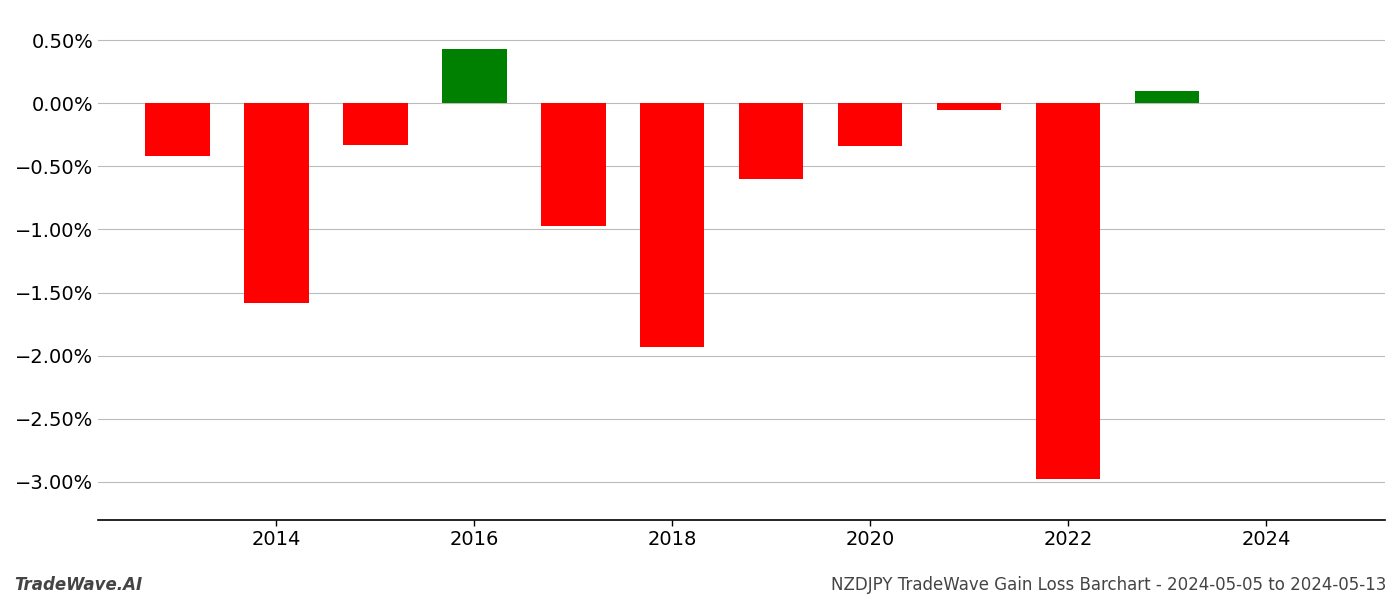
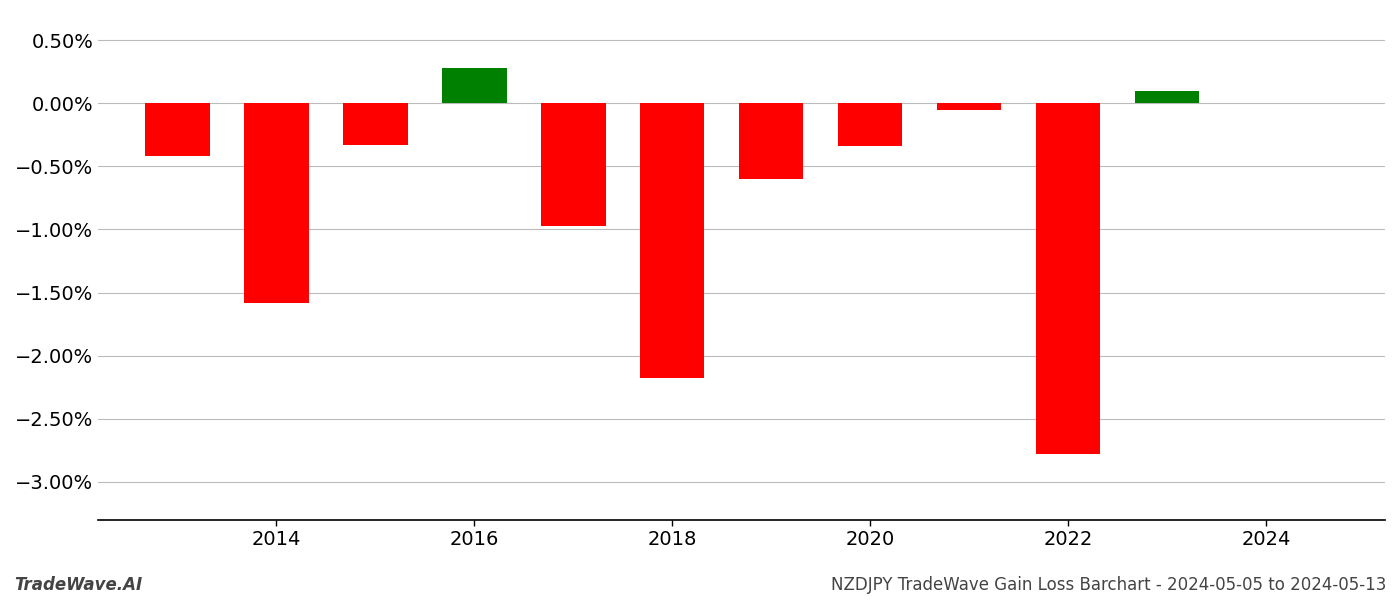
2016: 0.43% -> 0.28%
2018: -1.93% -> -2.18%
2022: -2.98% -> -2.78%
